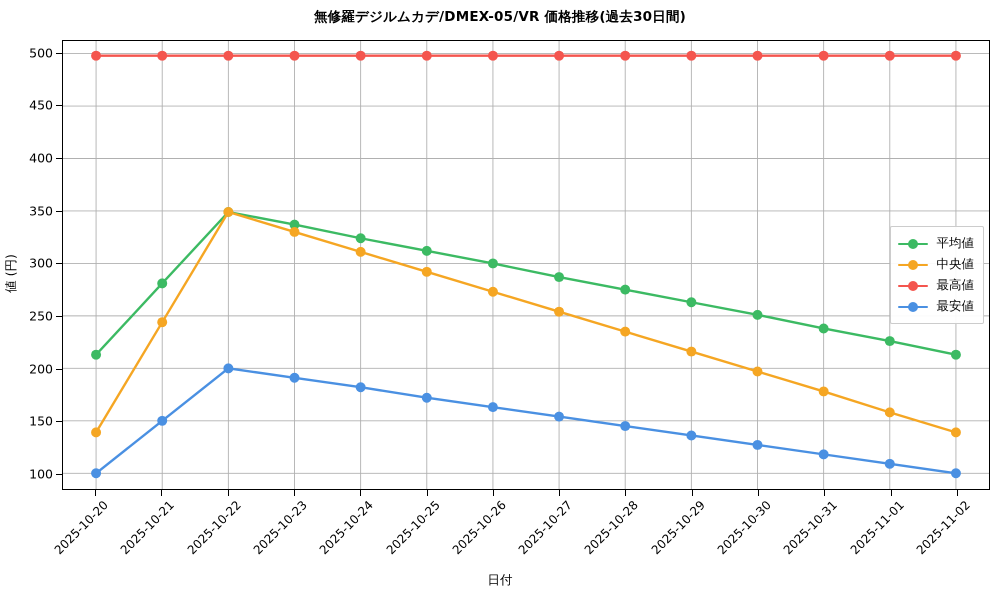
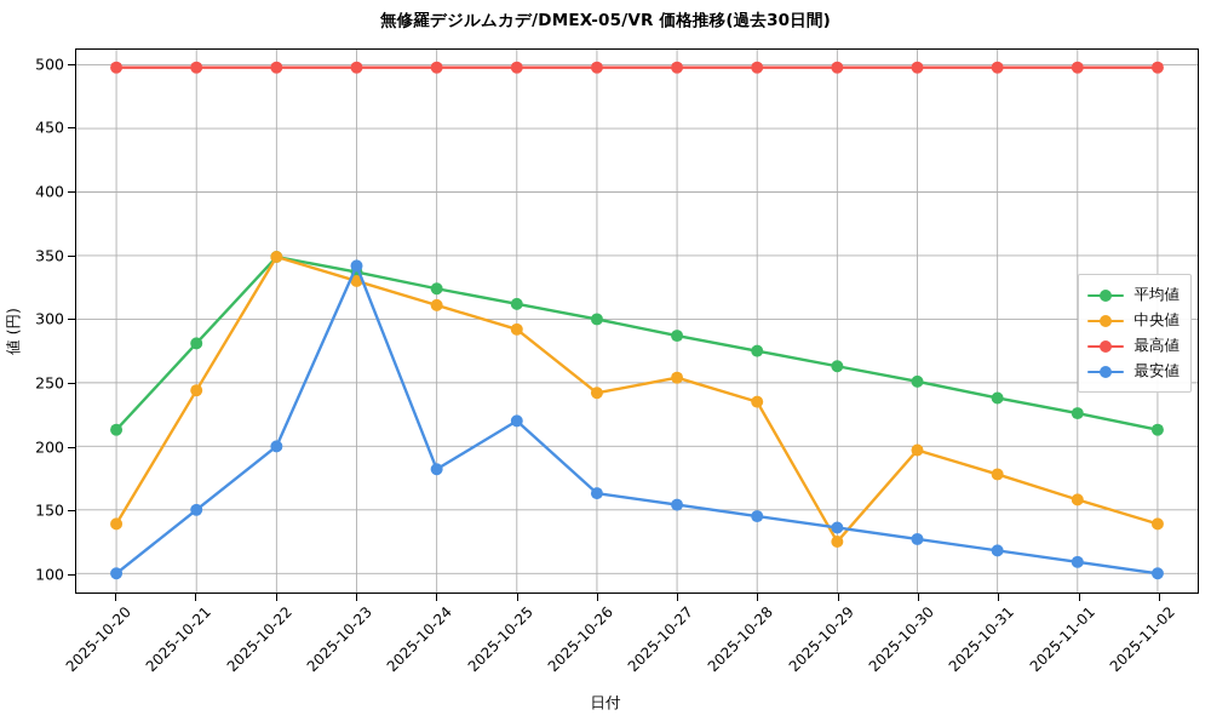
最安値/2025-10-23: 191 -> 342
最安値/2025-10-25: 172 -> 220
中央値/2025-10-26: 273 -> 242
中央値/2025-10-29: 216 -> 125
